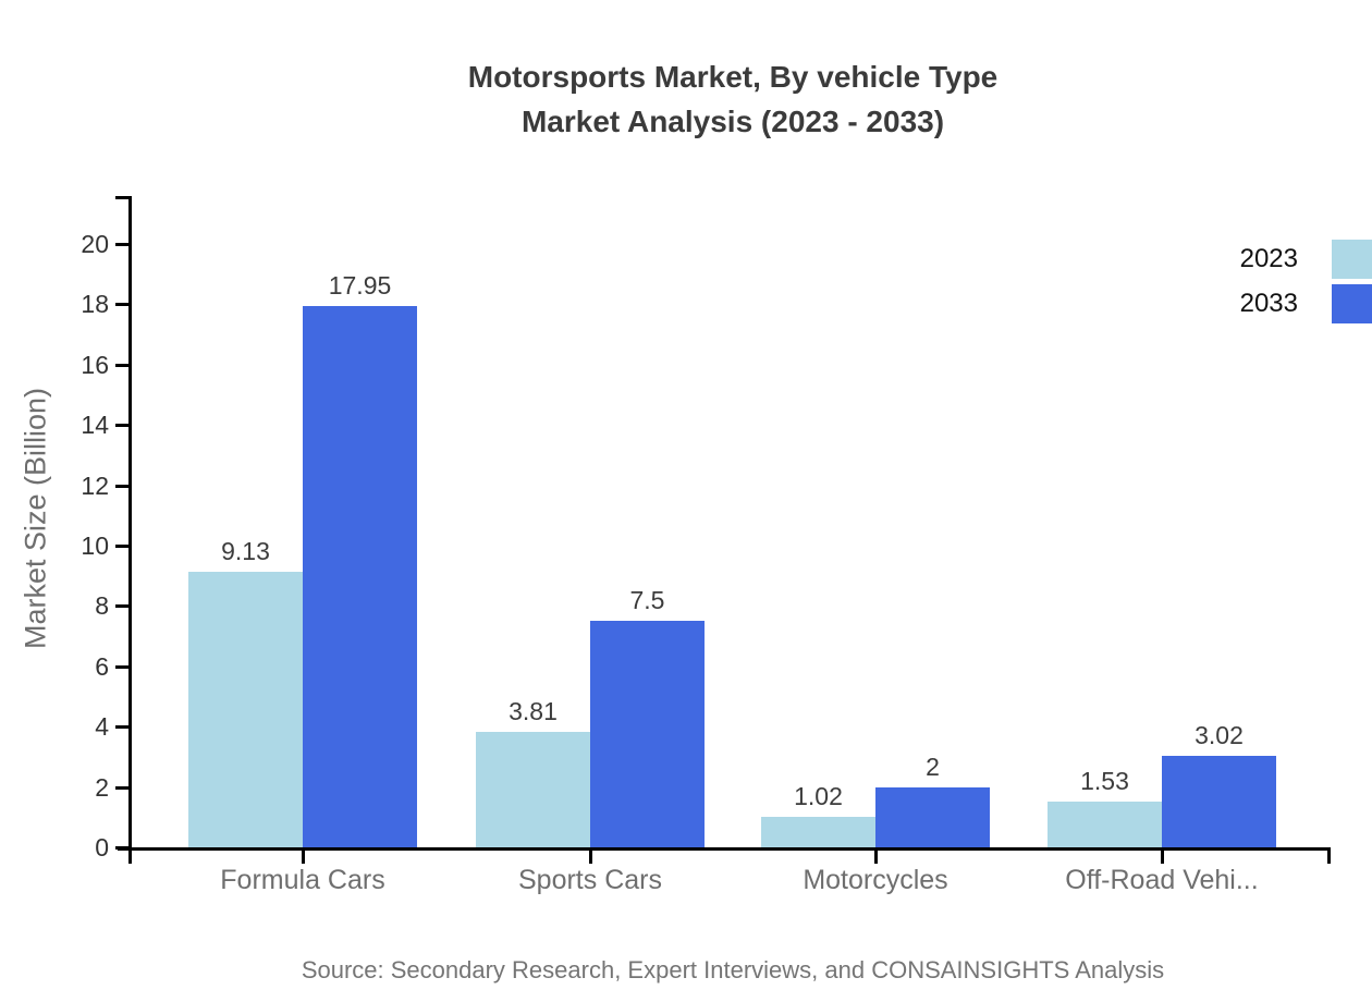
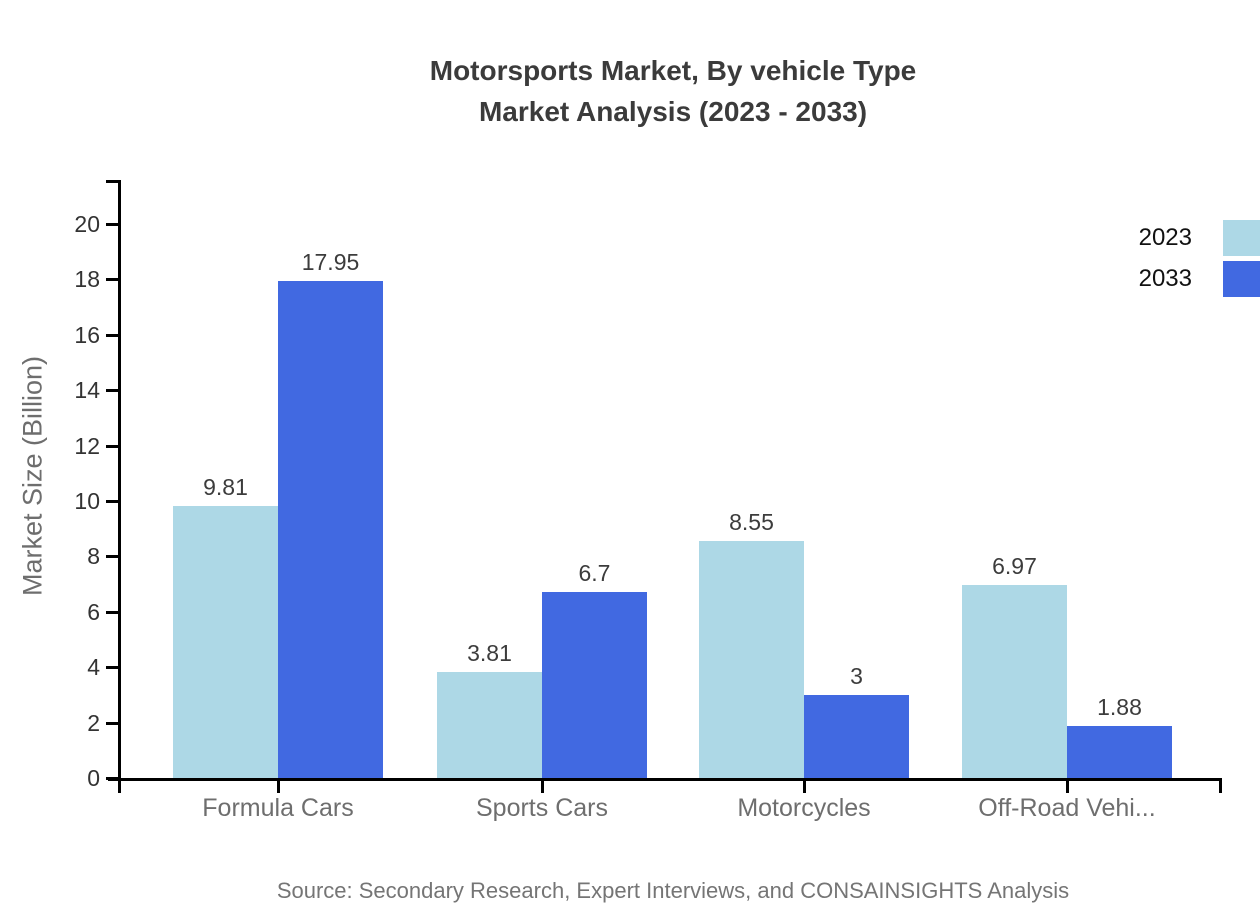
2023/Formula Cars: 9.13 -> 9.81
2033/Sports Cars: 7.5 -> 6.7
2023/Motorcycles: 1.02 -> 8.55
2033/Motorcycles: 2 -> 3
2023/Off-Road Vehi...: 1.53 -> 6.97
2033/Off-Road Vehi...: 3.02 -> 1.88
